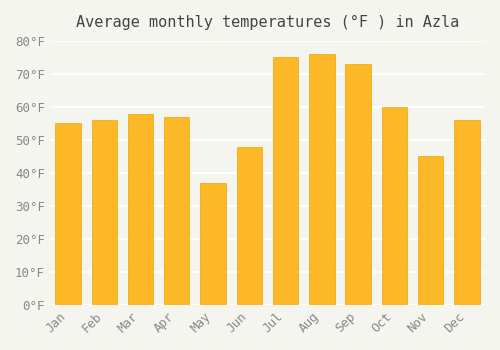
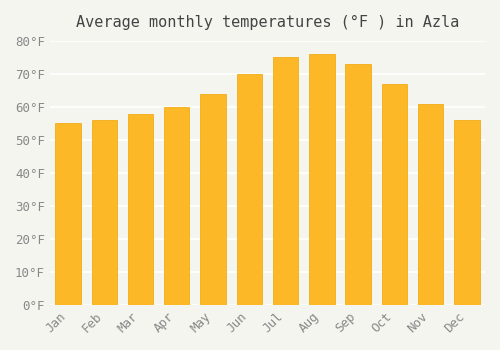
Apr: 57°F -> 60°F
May: 37°F -> 64°F
Jun: 48°F -> 70°F
Oct: 60°F -> 67°F
Nov: 45°F -> 61°F
